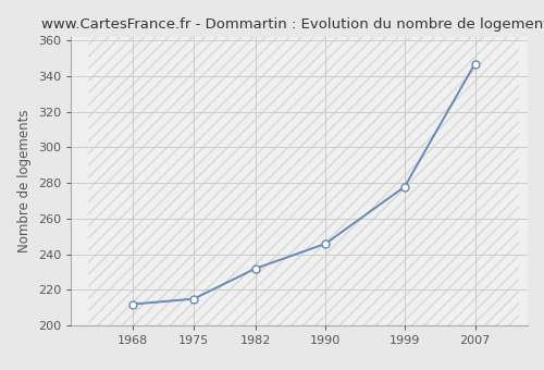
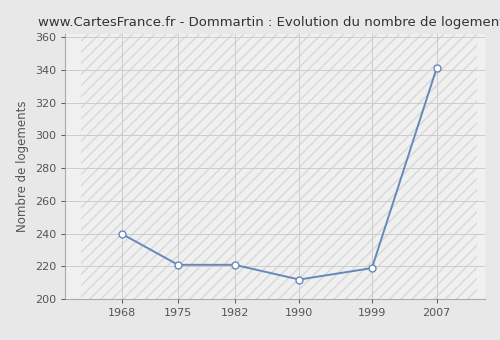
1968: 212 -> 240
1975: 215 -> 221
1982: 232 -> 221
1990: 246 -> 212
1999: 278 -> 219
2007: 347 -> 341
